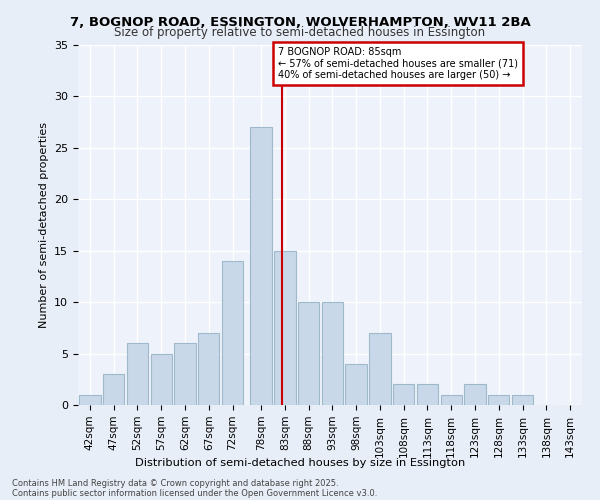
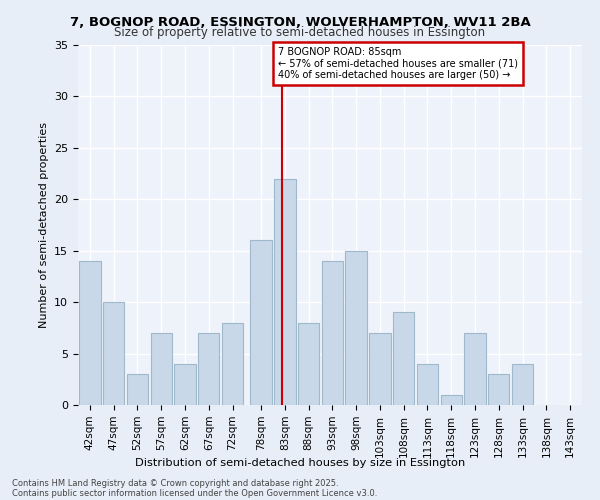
42sqm: 1 -> 14
47sqm: 3 -> 10
52sqm: 6 -> 3
57sqm: 5 -> 7
62sqm: 6 -> 4
72sqm: 14 -> 8
78sqm: 27 -> 16
83sqm: 15 -> 22
88sqm: 10 -> 8
93sqm: 10 -> 14
98sqm: 4 -> 15
108sqm: 2 -> 9
113sqm: 2 -> 4
123sqm: 2 -> 7
128sqm: 1 -> 3
133sqm: 1 -> 4
